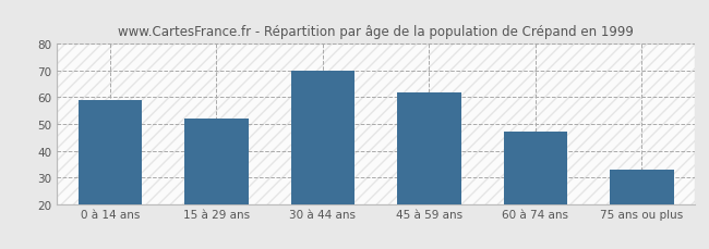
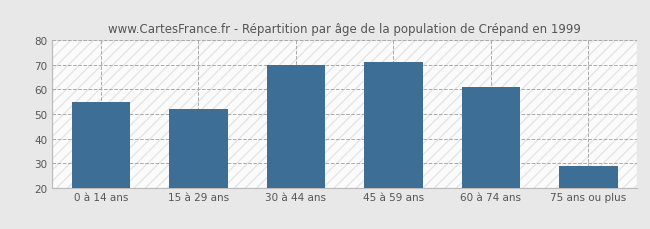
0 à 14 ans: 59 -> 55
45 à 59 ans: 62 -> 71
60 à 74 ans: 47 -> 61
75 ans ou plus: 33 -> 29
